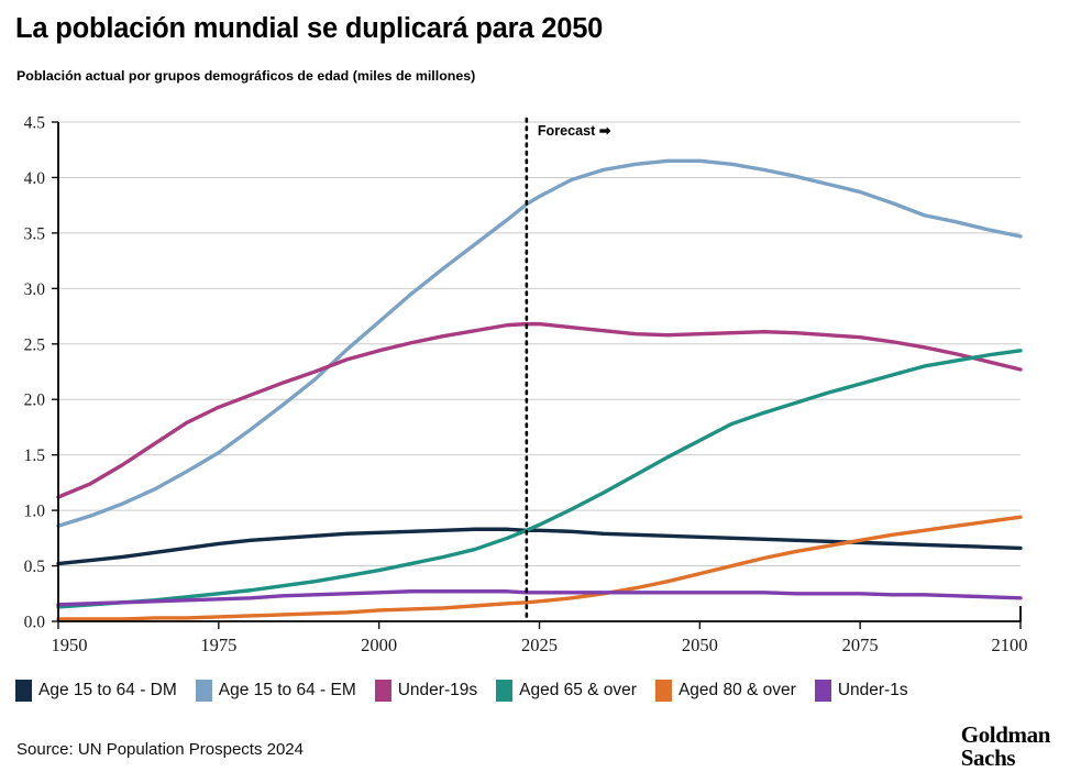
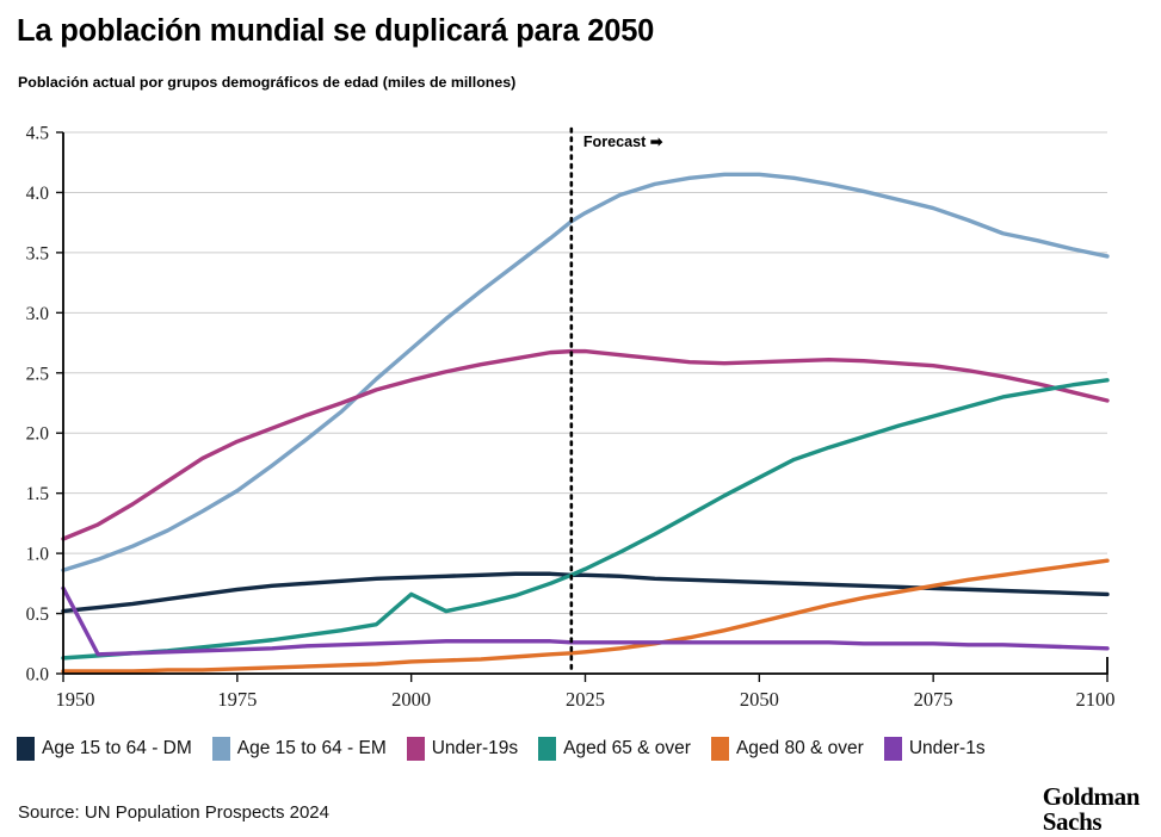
Under-1s/1950: 0.15 -> 0.71
Aged 65 & over/2000: 0.46 -> 0.66
